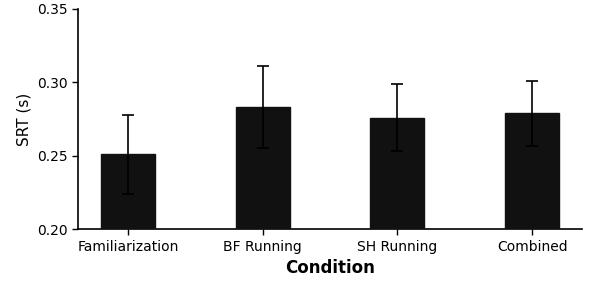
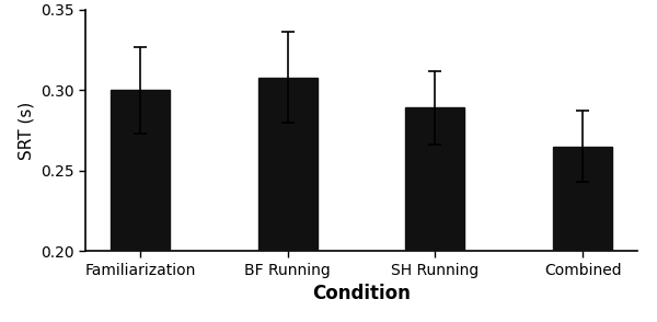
Familiarization: 0.251 -> 0.300
BF Running: 0.283 -> 0.308
SH Running: 0.276 -> 0.289
Combined: 0.279 -> 0.265
